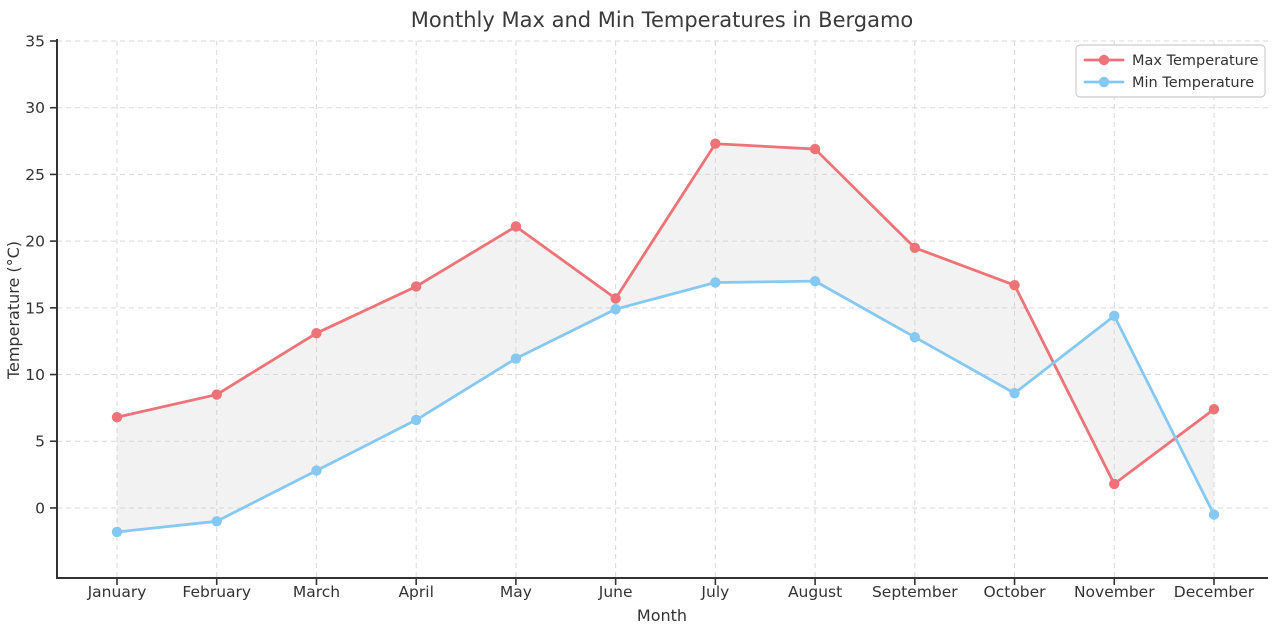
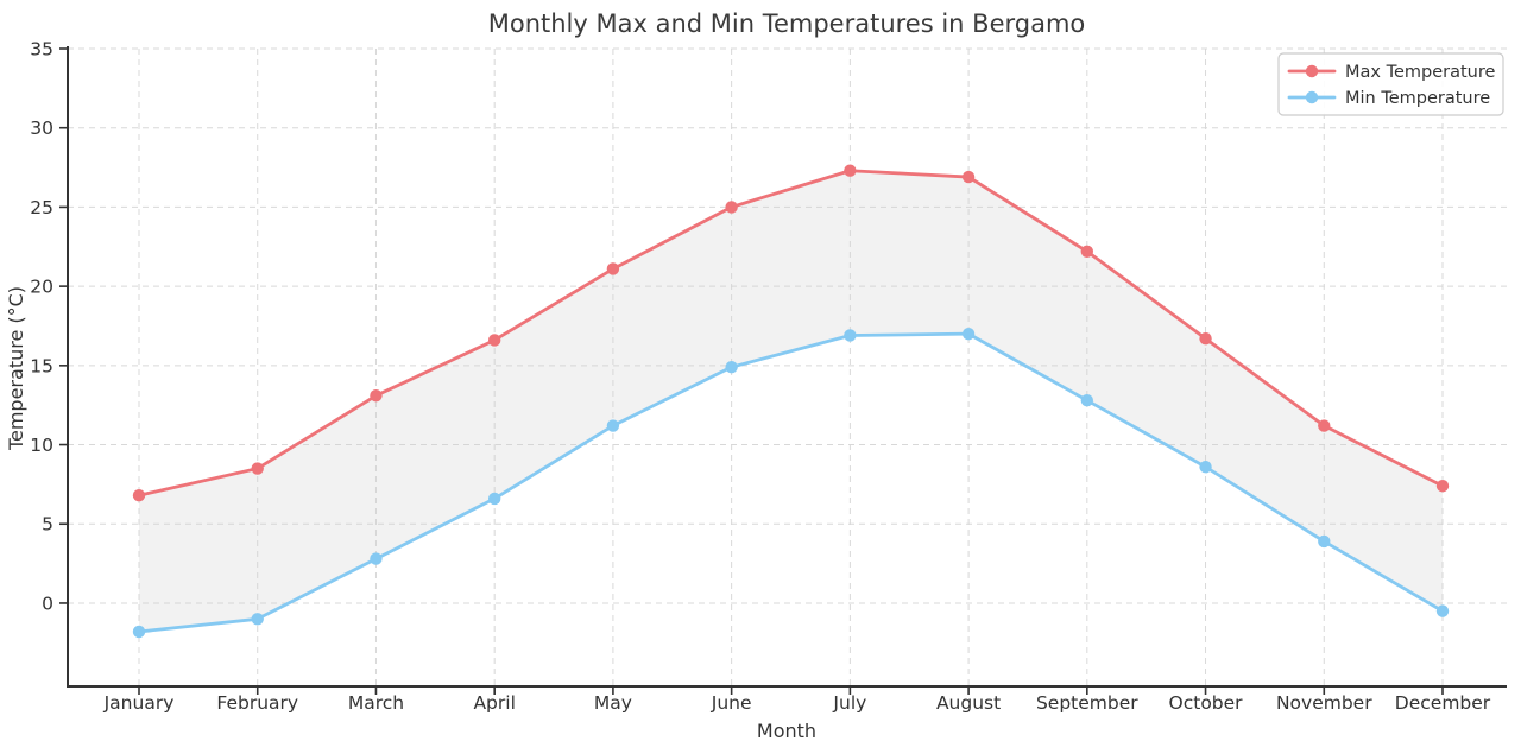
Max Temperature/June: 15.7 -> 25.0
Max Temperature/September: 19.5 -> 22.2
Max Temperature/November: 1.8 -> 11.2
Min Temperature/November: 14.4 -> 3.9
